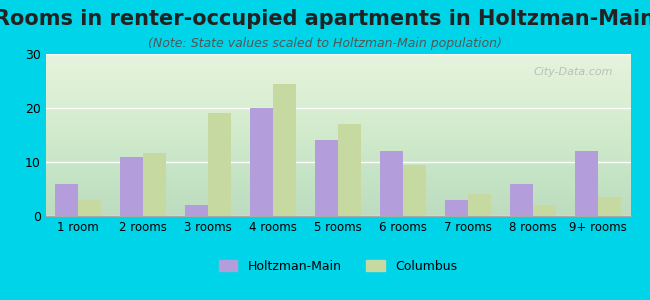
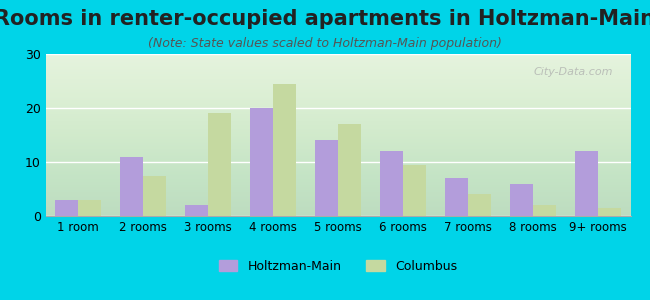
Holtzman-Main/1 room: 6 -> 3
Columbus/2 rooms: 11.6 -> 7.5
Holtzman-Main/7 rooms: 3 -> 7
Columbus/9+ rooms: 3.6 -> 1.5
